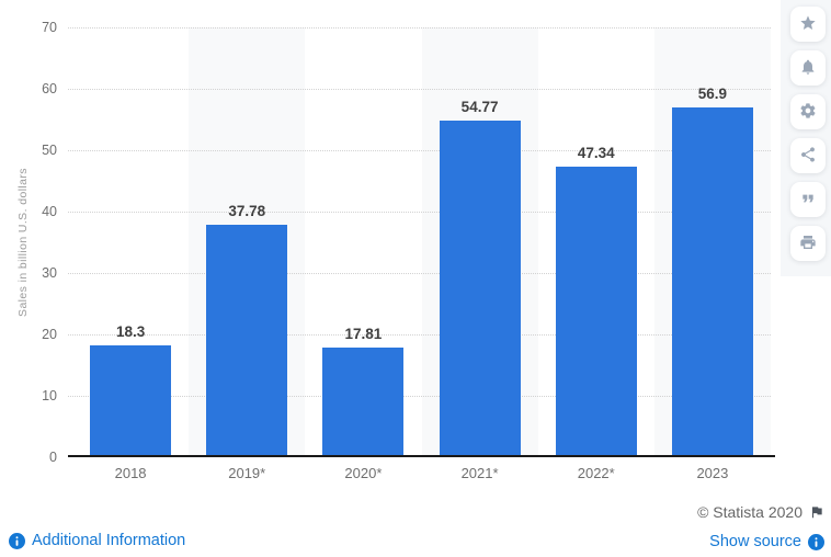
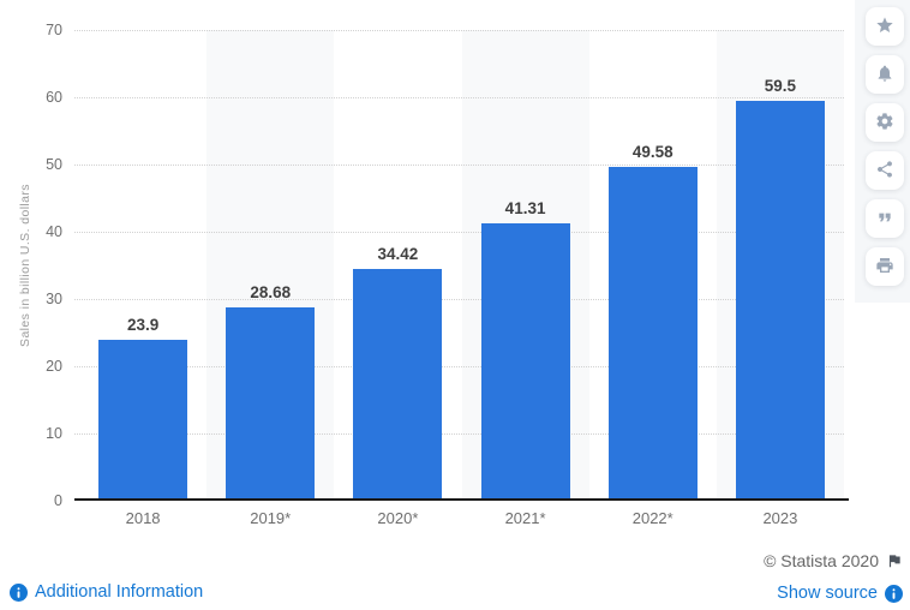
2018: 18.3 -> 23.9
2019*: 37.78 -> 28.68
2020*: 17.81 -> 34.42
2021*: 54.77 -> 41.31
2022*: 47.34 -> 49.58
2023: 56.9 -> 59.5
